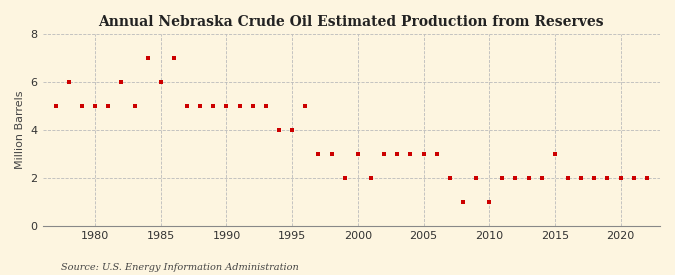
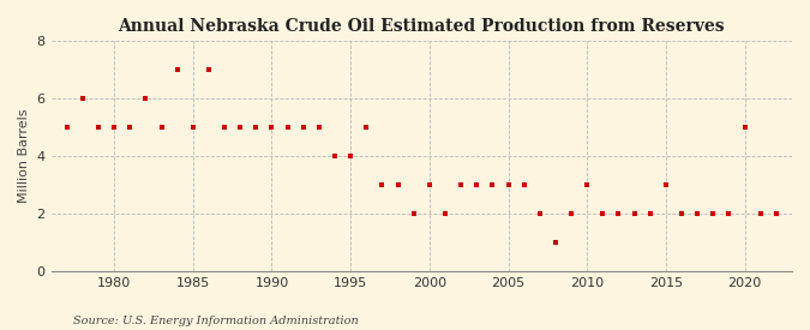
1985: 6 -> 5
2010: 1 -> 3
2020: 2 -> 5
